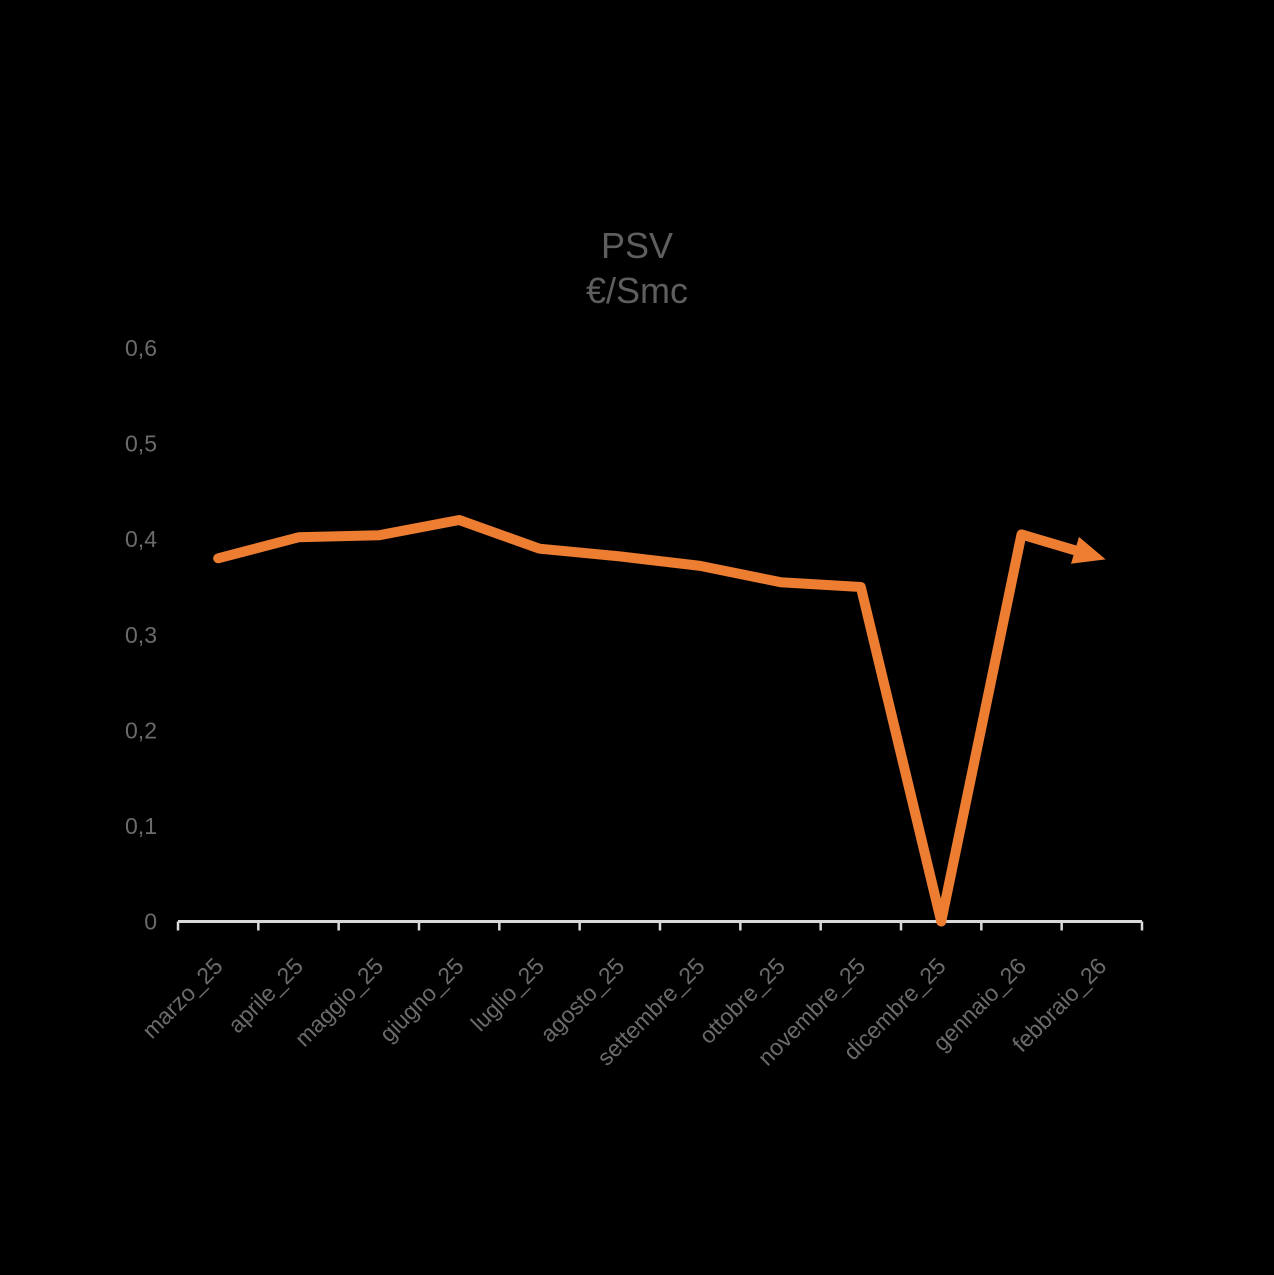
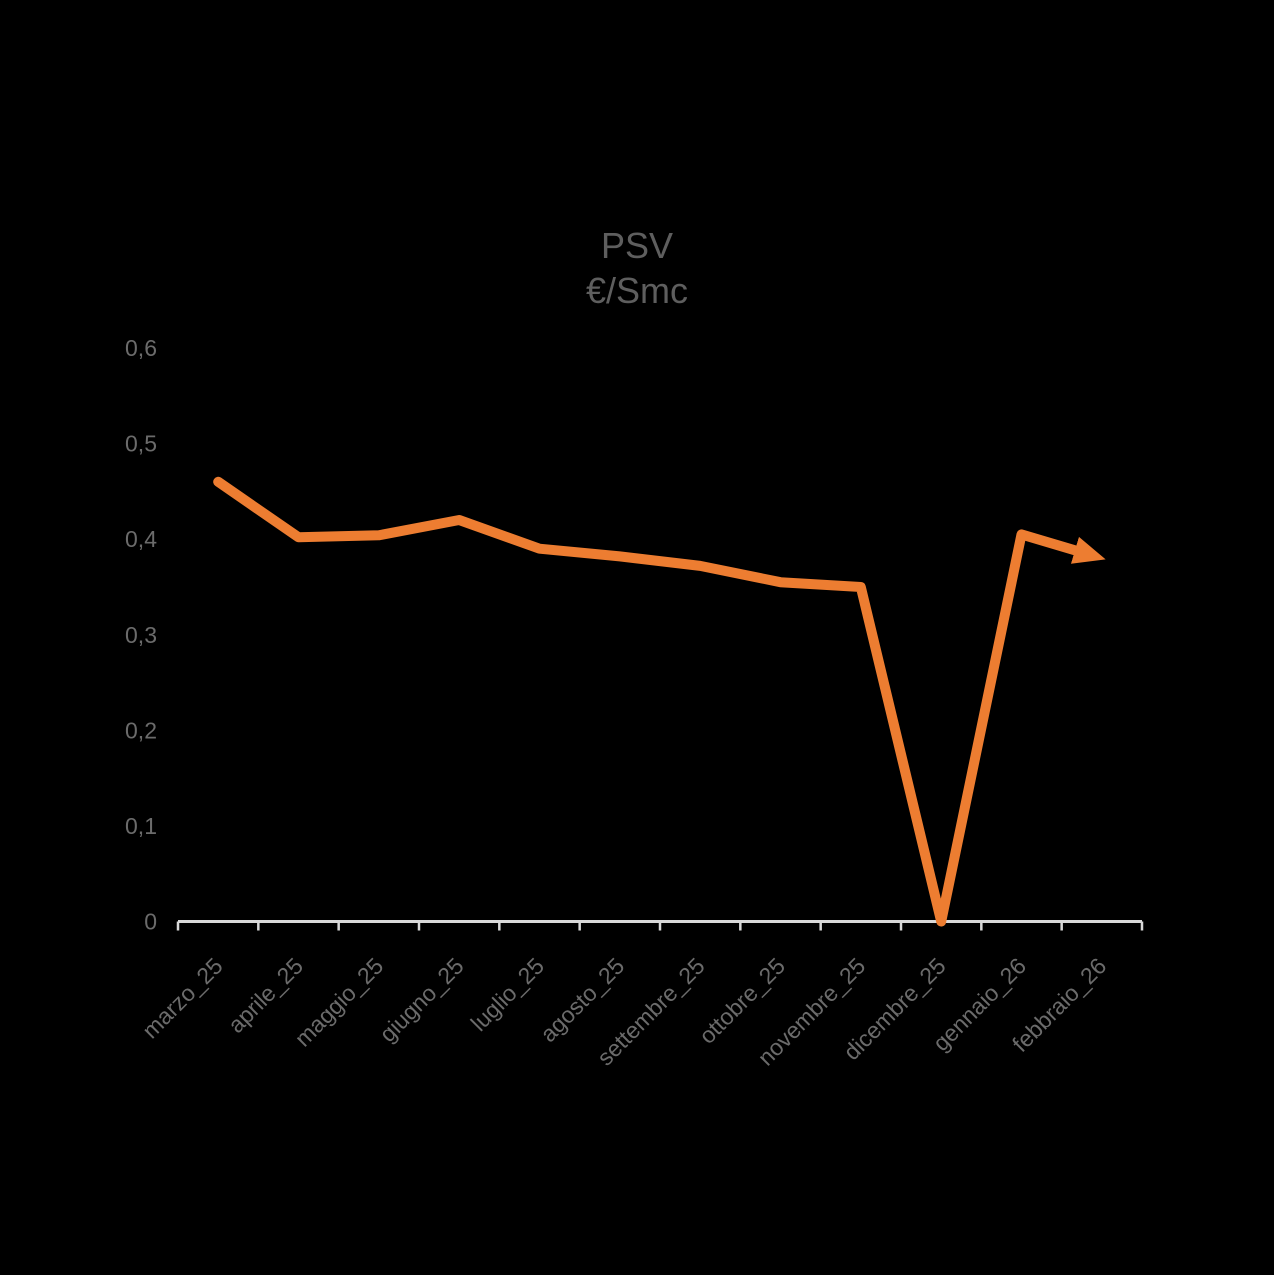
marzo_25: 0,38 -> 0,46
